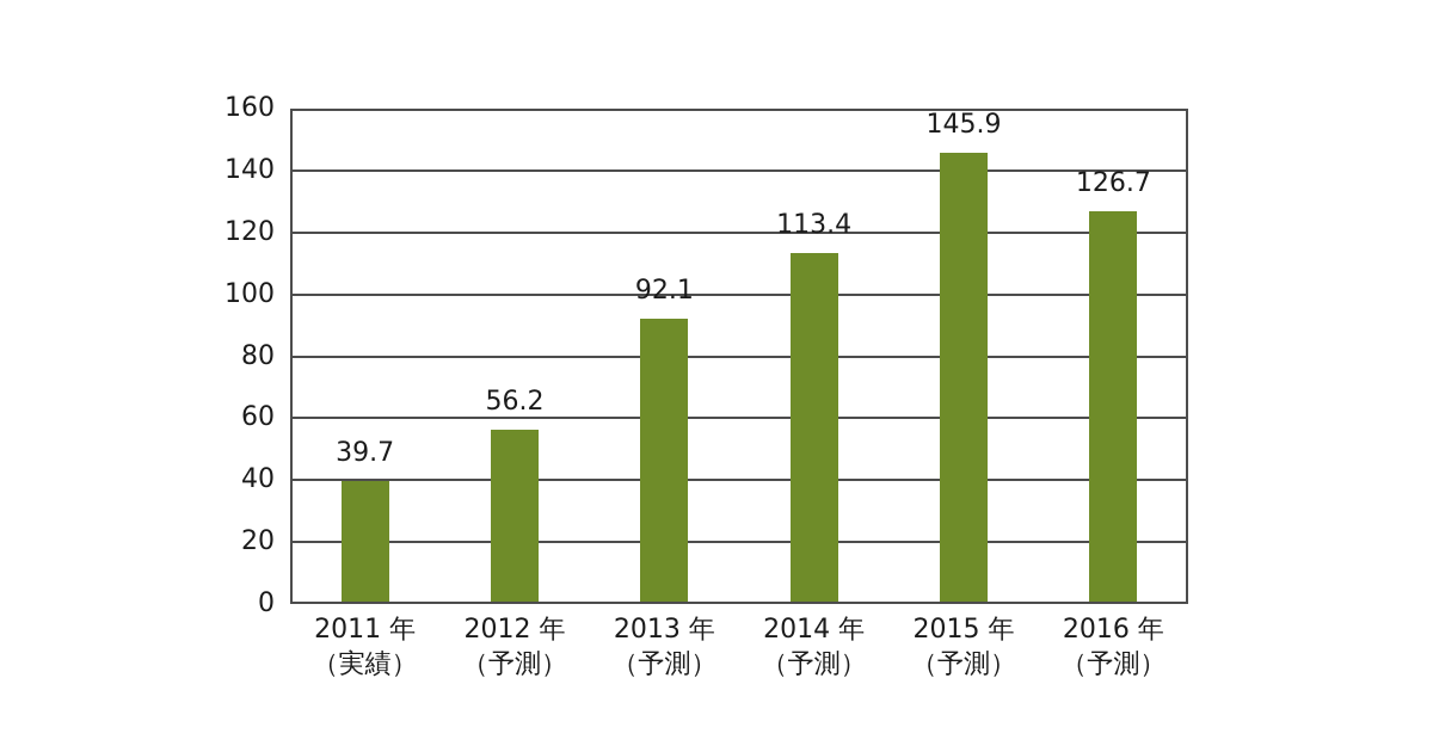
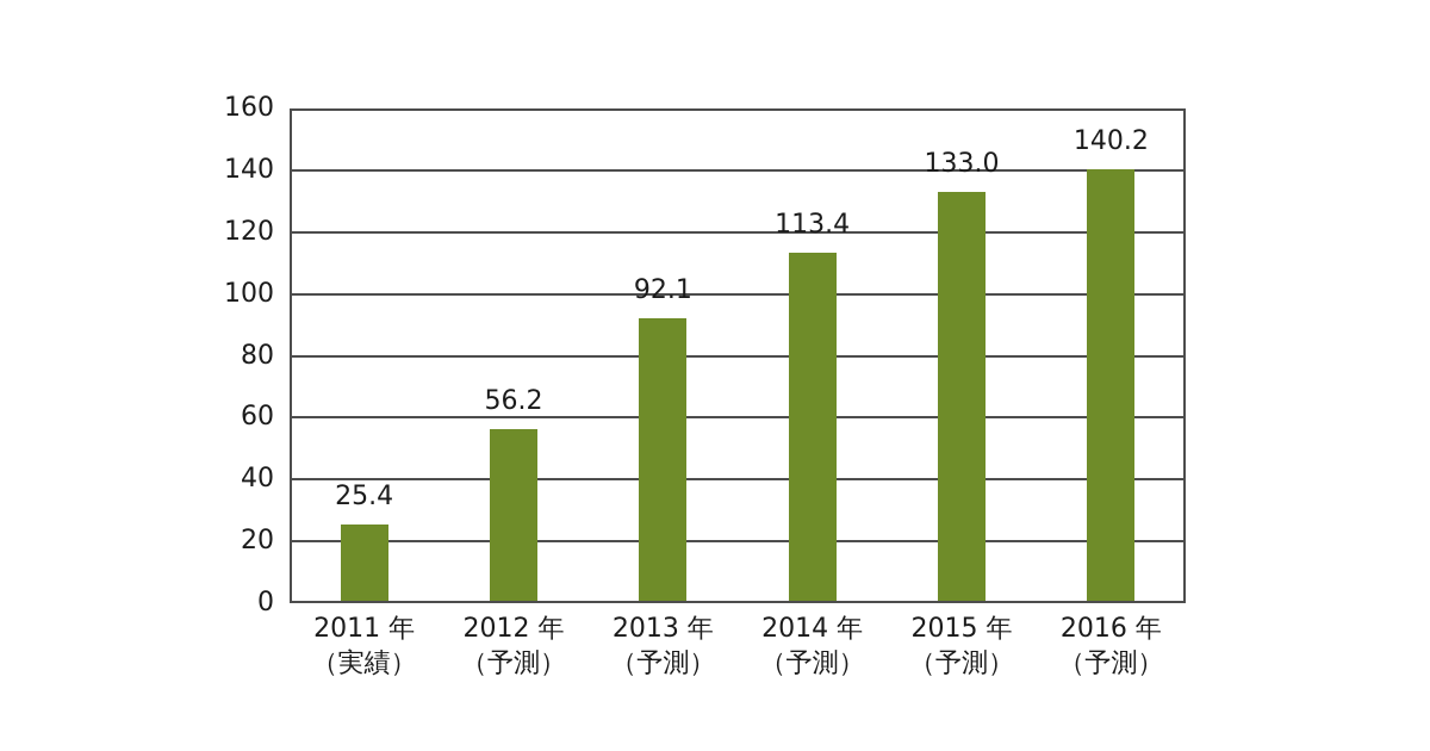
2011 年: 39.7 -> 25.4
2015 年: 145.9 -> 133.0
2016 年: 126.7 -> 140.2
